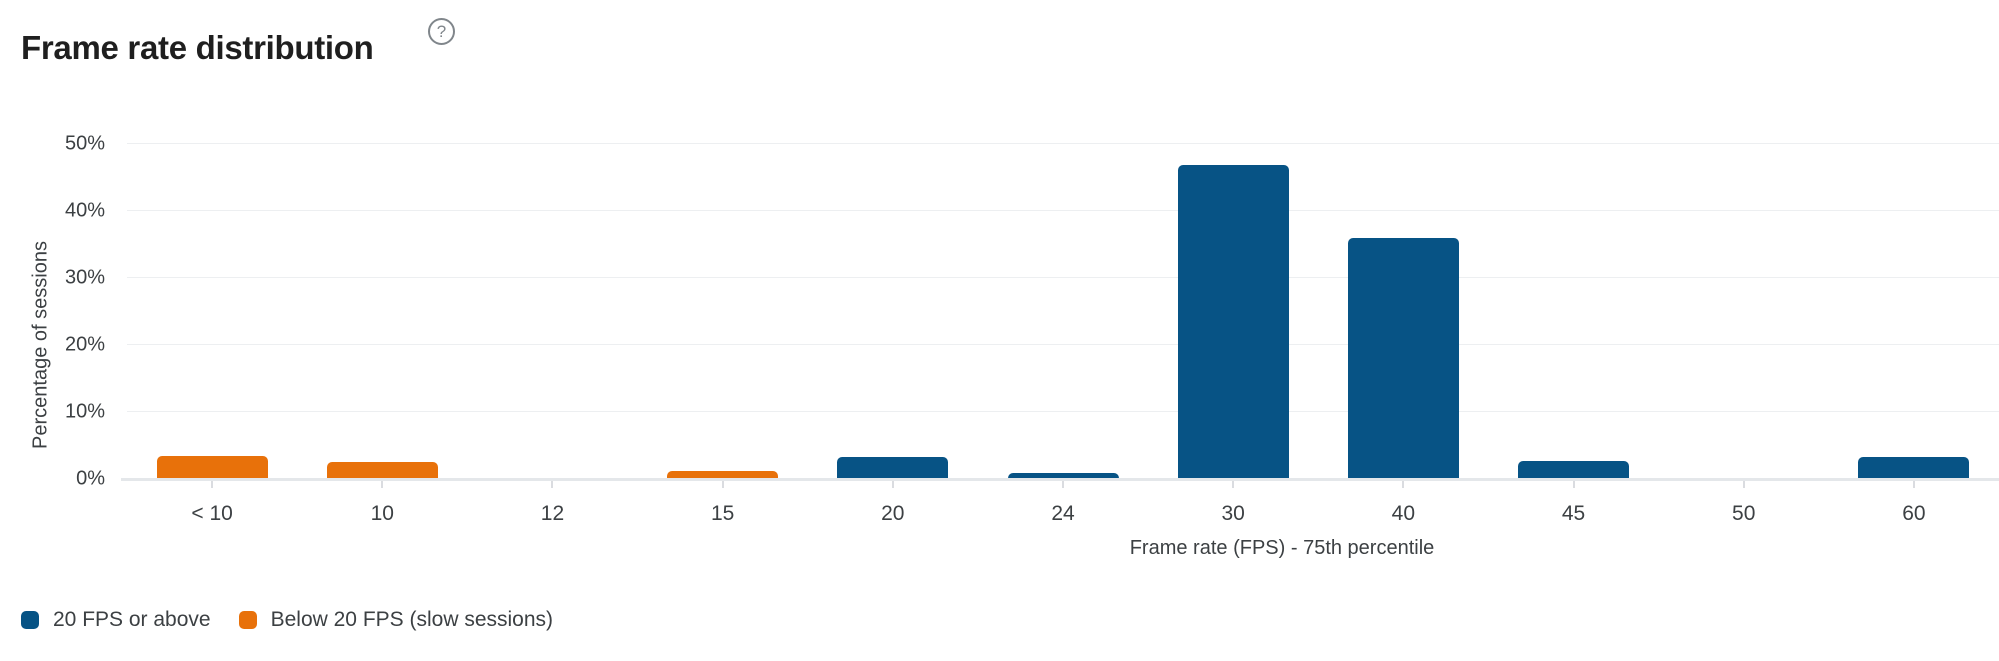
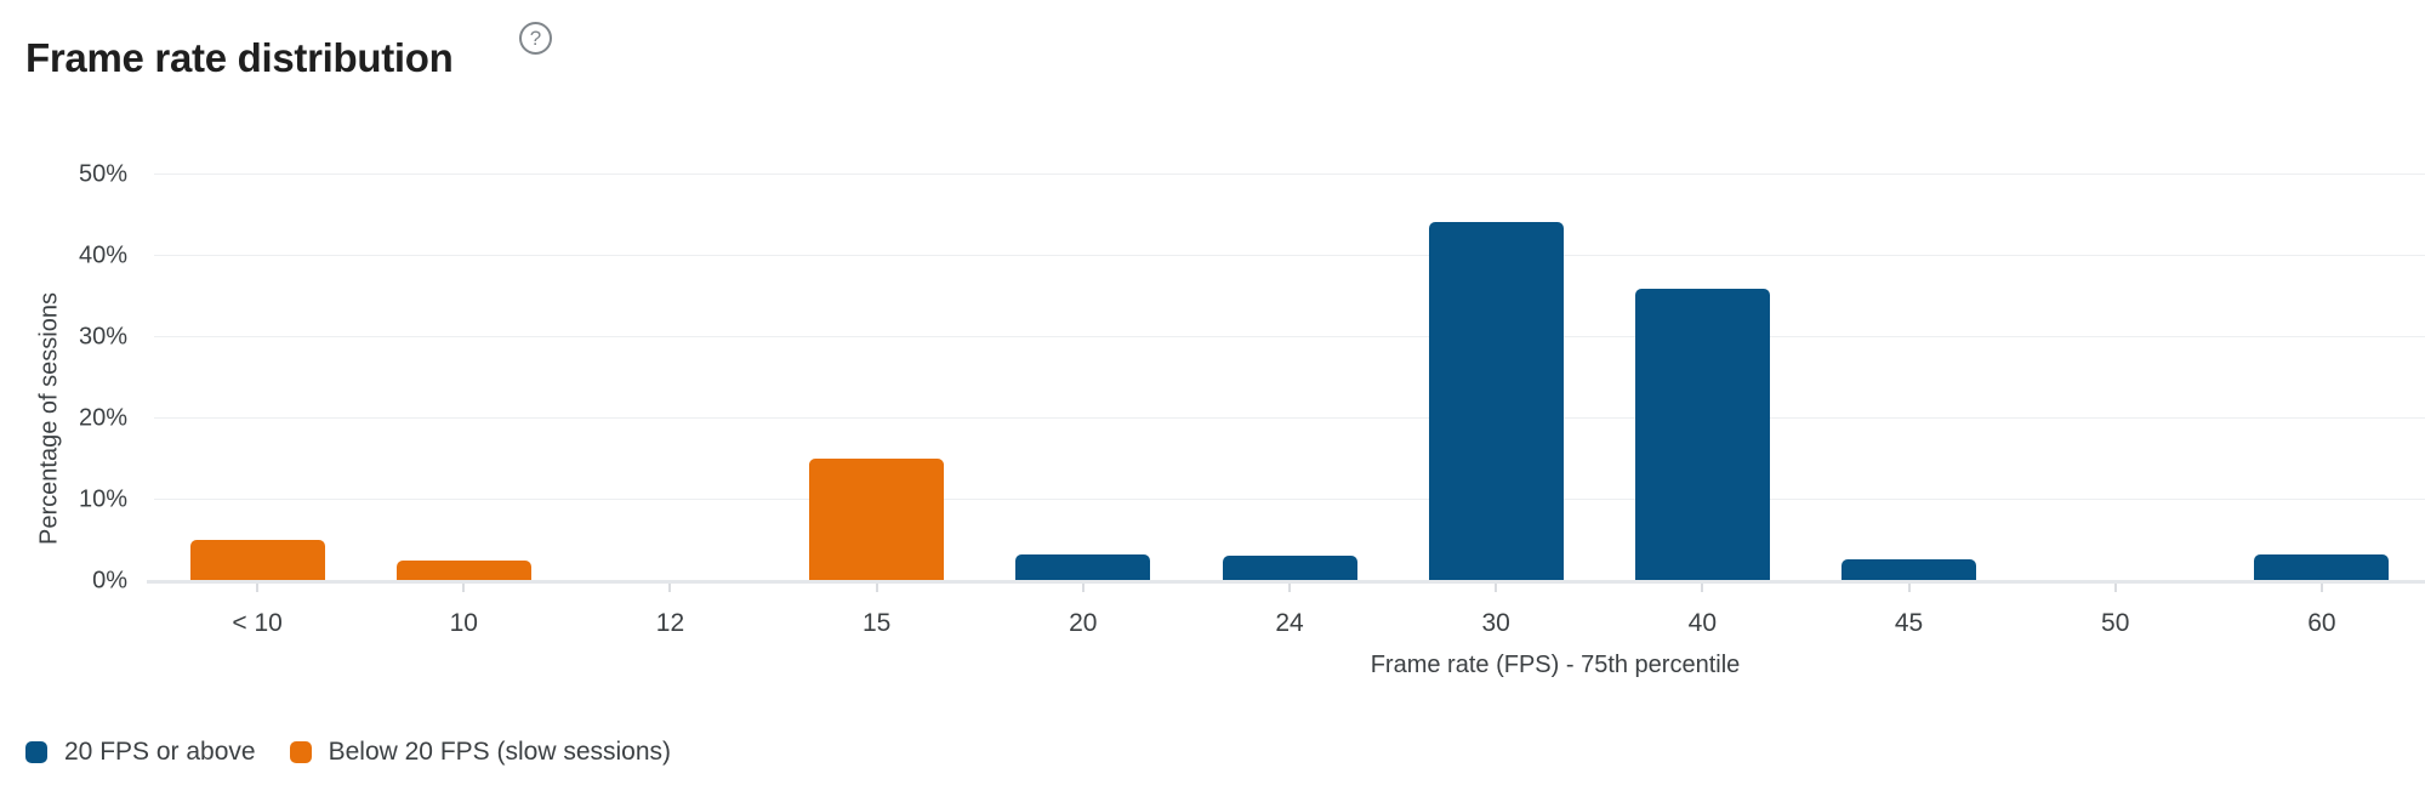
Below 20 FPS (slow sessions)/< 10: 3% -> 5%
Below 20 FPS (slow sessions)/15: 1% -> 15%
20 FPS or above/24: 1% -> 3%
20 FPS or above/30: 47% -> 44%
